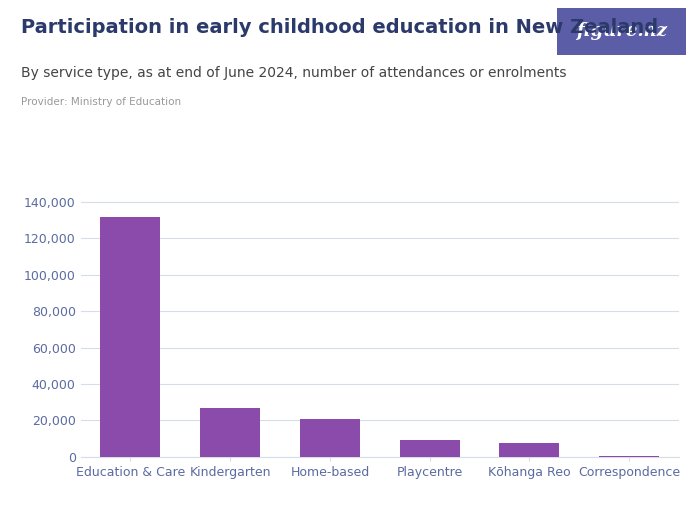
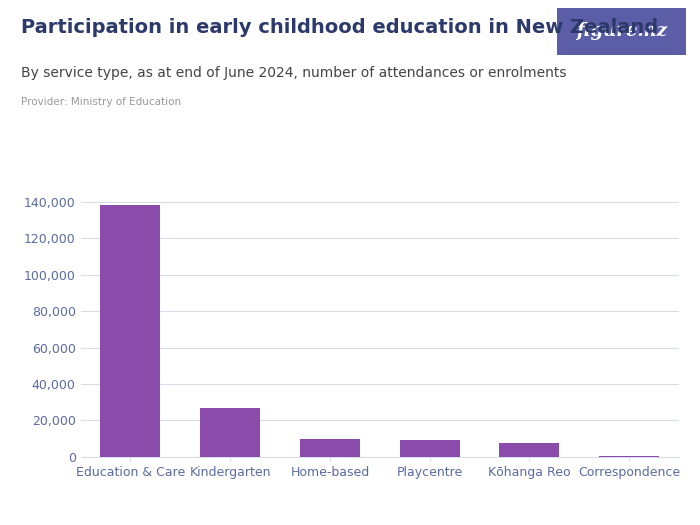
Education & Care: 132,000 -> 138,000
Home-based: 21,000 -> 10,000
